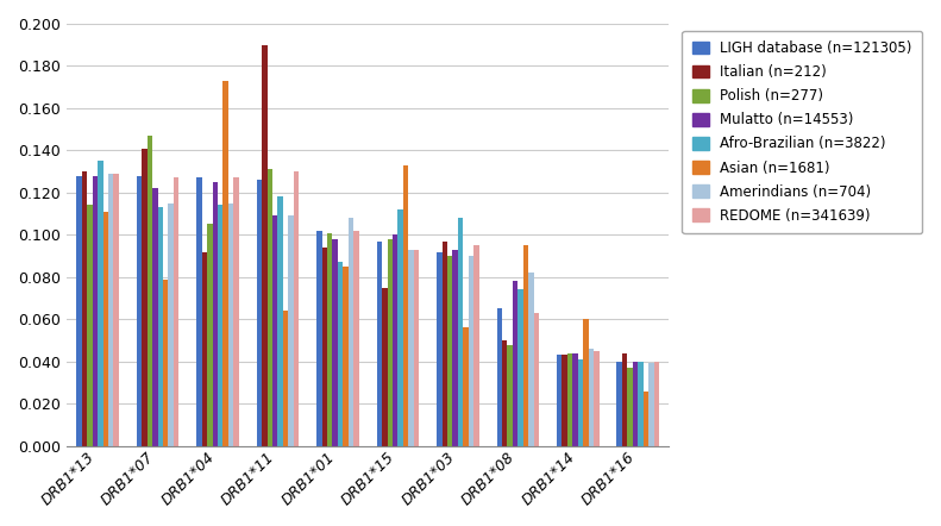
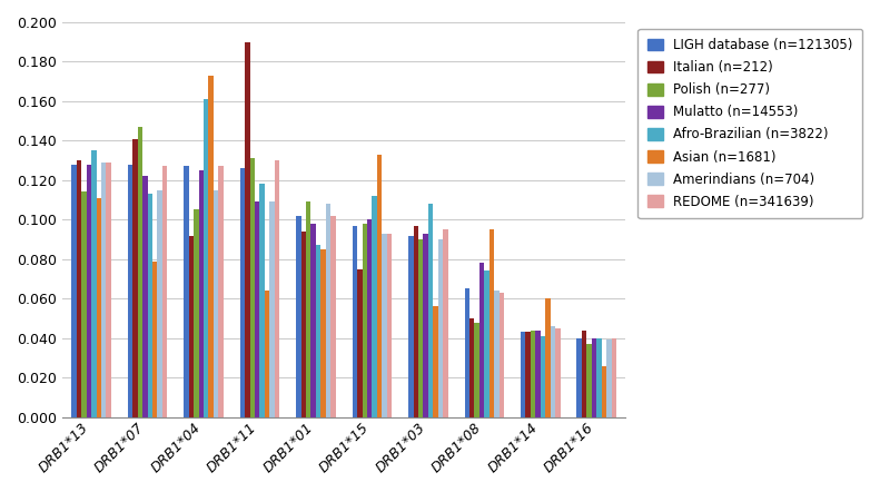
Afro-Brazilian (n=3822)/DRB1*04: 0.114 -> 0.161
Polish (n=277)/DRB1*01: 0.101 -> 0.109
Amerindians (n=704)/DRB1*08: 0.082 -> 0.064
